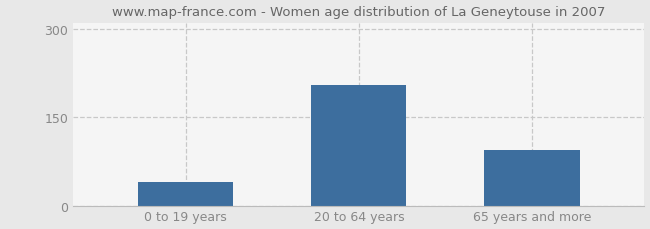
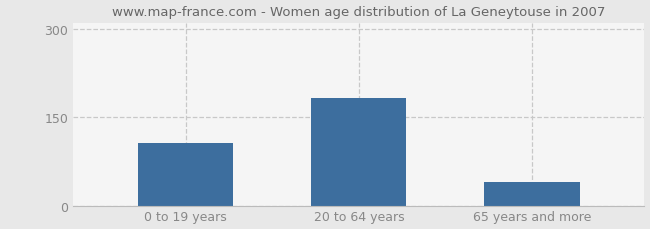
0 to 19 years: 40 -> 107
20 to 64 years: 204 -> 182
65 years and more: 94 -> 40
